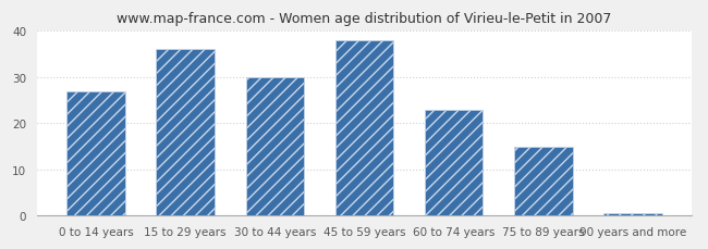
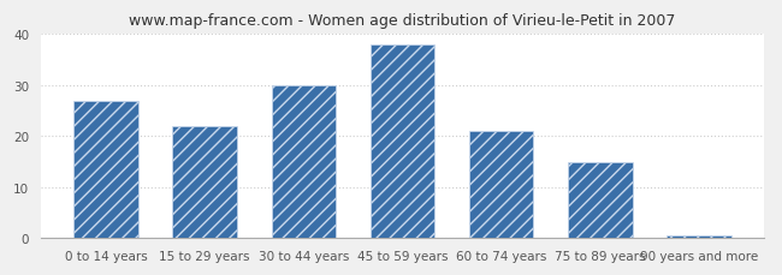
15 to 29 years: 36.0 -> 22.0
60 to 74 years: 23.0 -> 21.0
